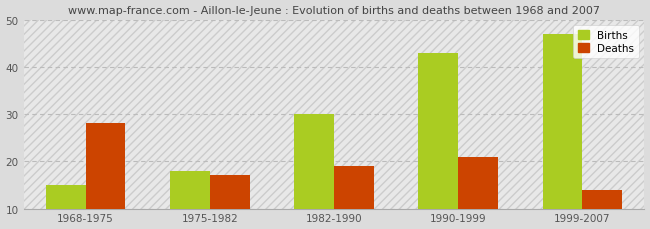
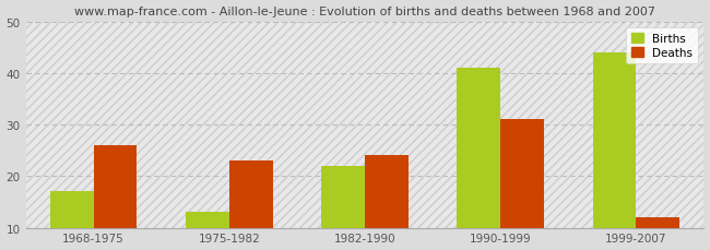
Births/1968-1975: 15 -> 17
Deaths/1968-1975: 28 -> 26
Births/1975-1982: 18 -> 13
Deaths/1975-1982: 17 -> 23
Births/1982-1990: 30 -> 22
Deaths/1982-1990: 19 -> 24
Births/1990-1999: 43 -> 41
Deaths/1990-1999: 21 -> 31
Births/1999-2007: 47 -> 44
Deaths/1999-2007: 14 -> 12
